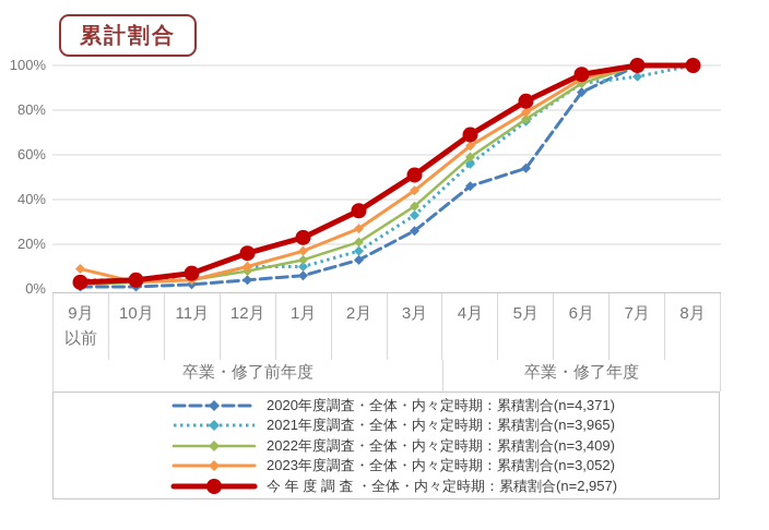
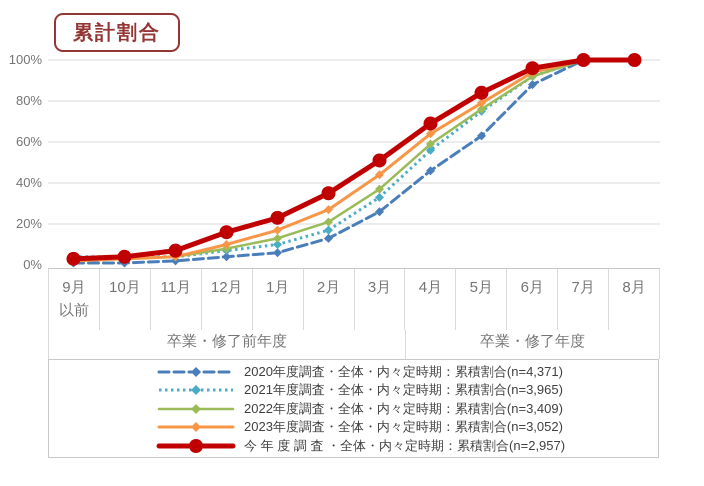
2023年度調査・全体・内々定時期：累積割合(n=3,052)/9月以前: 9% -> 2%
2021年度調査・全体・内々定時期：累積割合(n=3,965)/12月: 10% -> 7%
2020年度調査・全体・内々定時期：累積割合(n=4,371)/5月: 54% -> 63%
2021年度調査・全体・内々定時期：累積割合(n=3,965)/7月: 95% -> 100%
